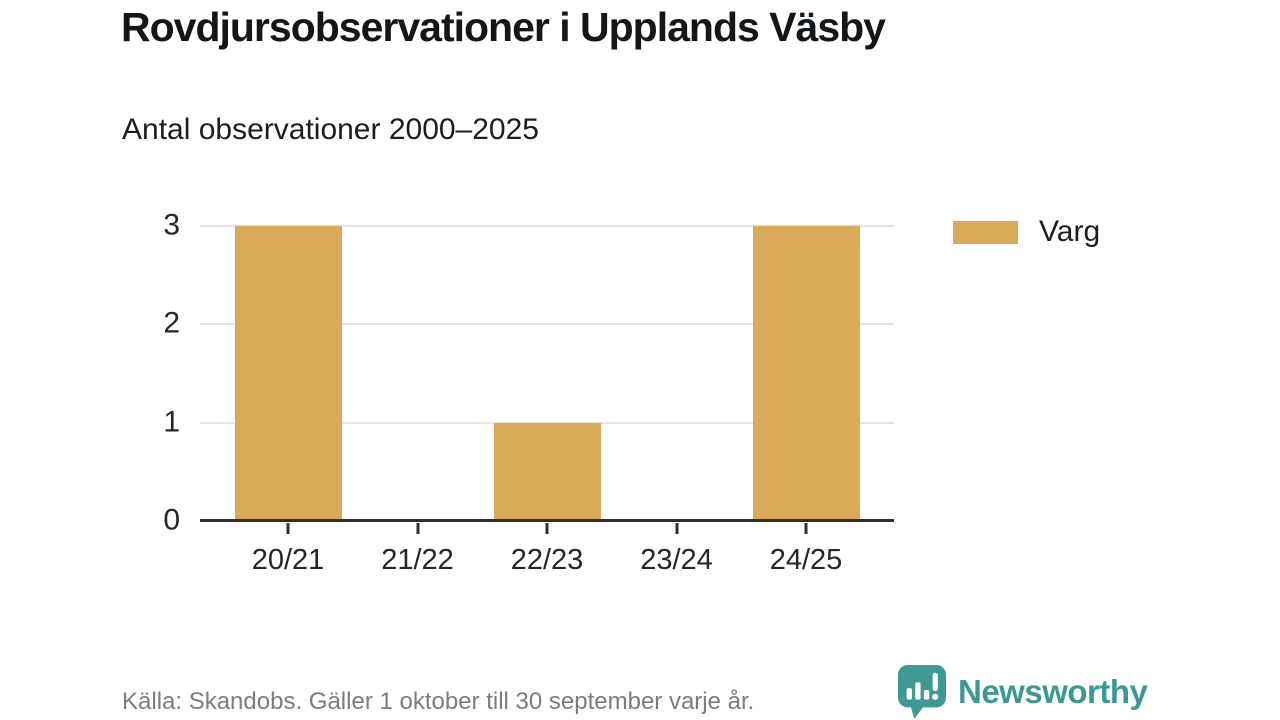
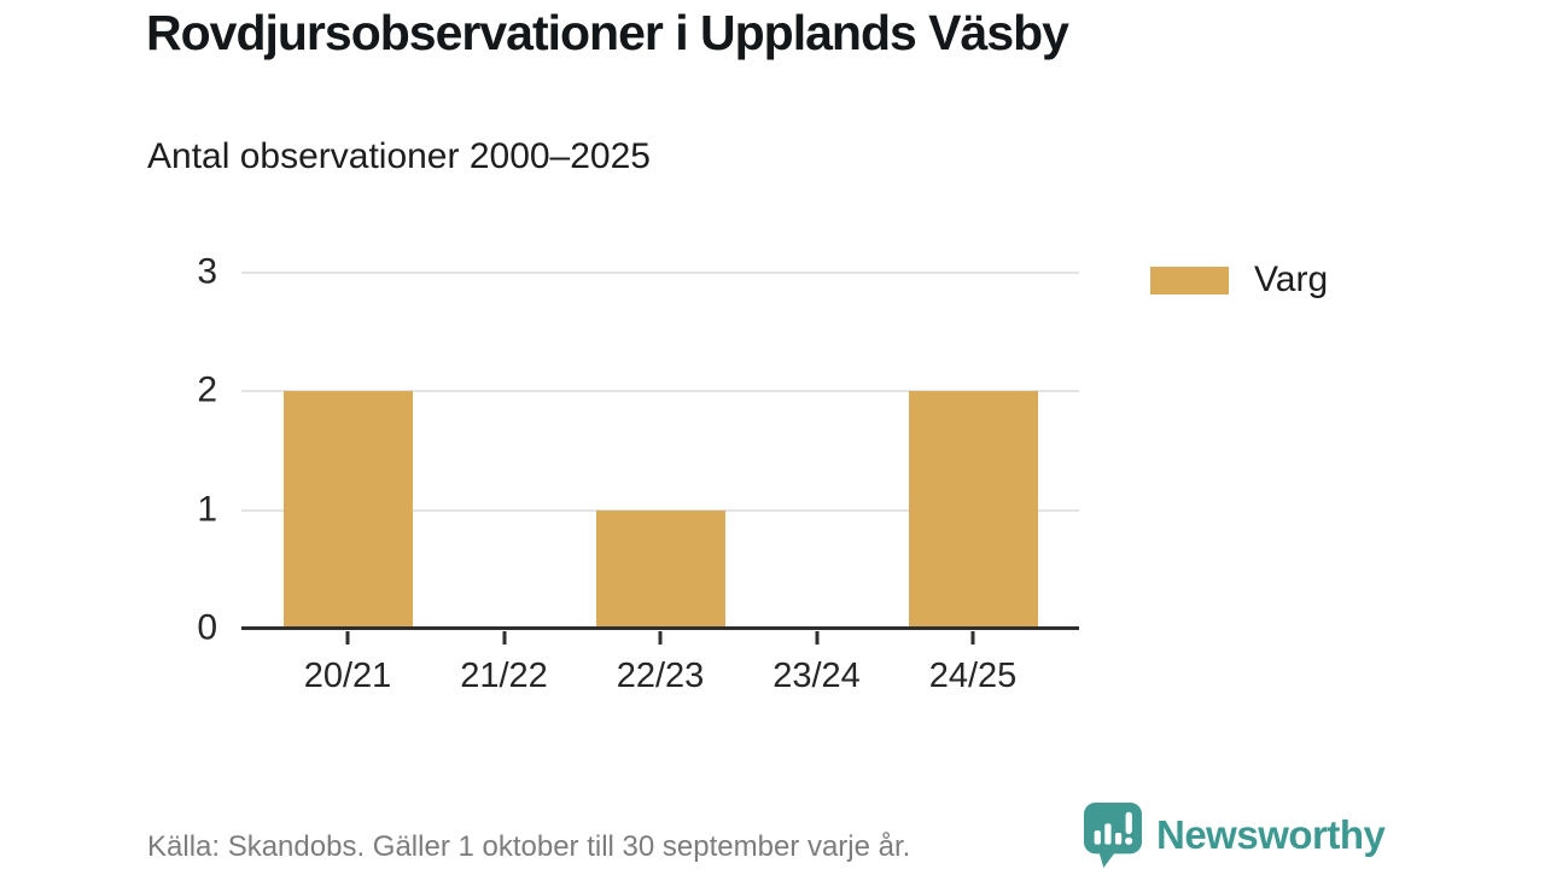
20/21: 3 -> 2
24/25: 3 -> 2
